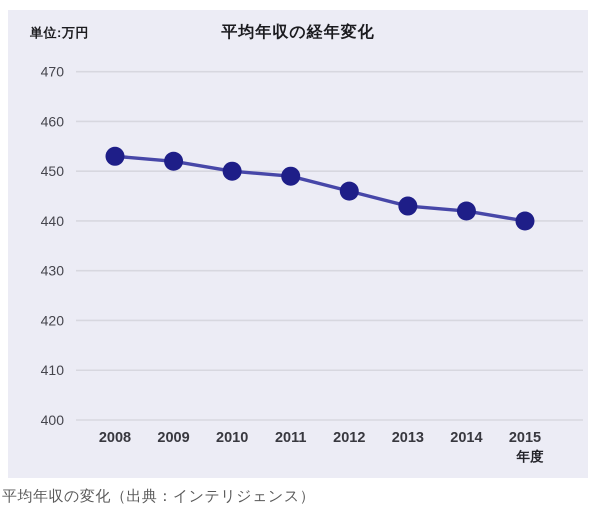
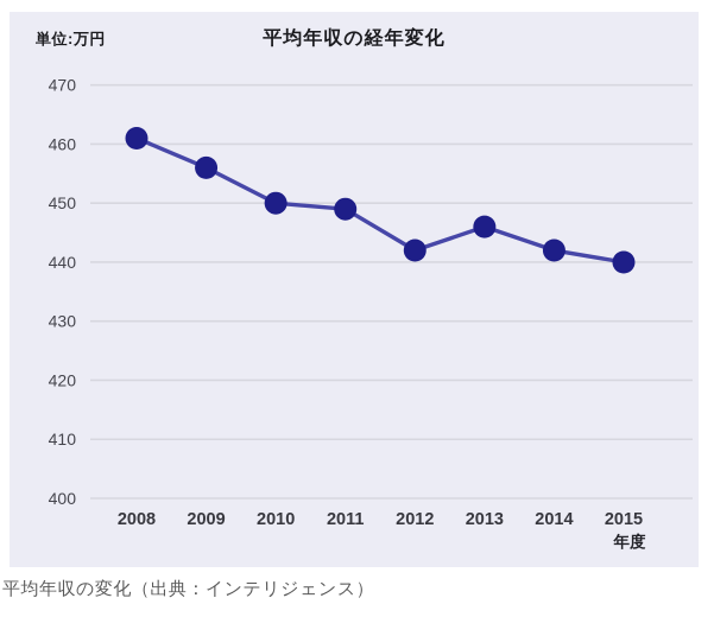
2008: 453 -> 461
2009: 452 -> 456
2012: 446 -> 442
2013: 443 -> 446
